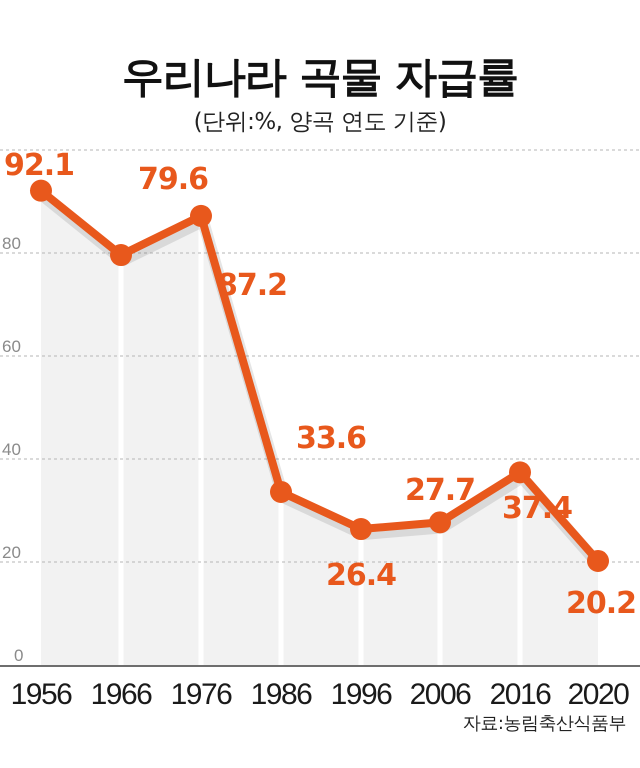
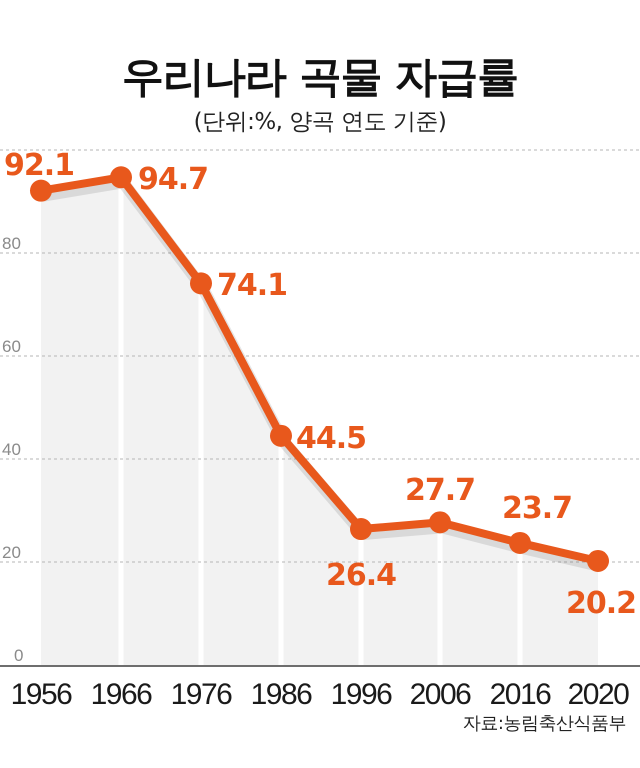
1966: 79.6 -> 94.7
1976: 87.2 -> 74.1
1986: 33.6 -> 44.5
2016: 37.4 -> 23.7
